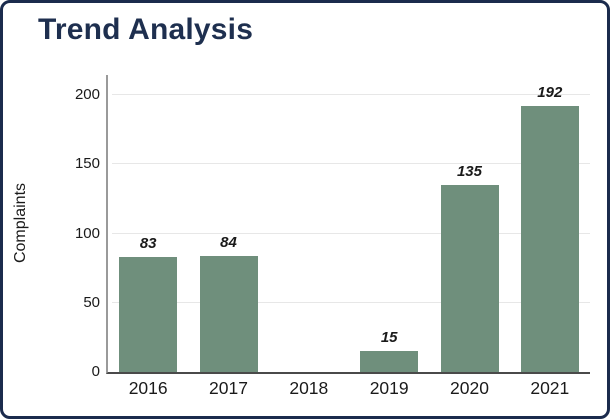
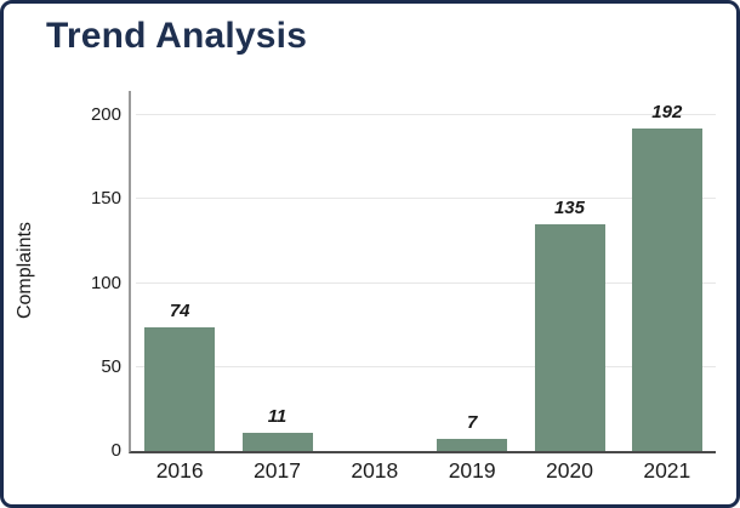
2016: 83 -> 74
2017: 84 -> 11
2019: 15 -> 7
